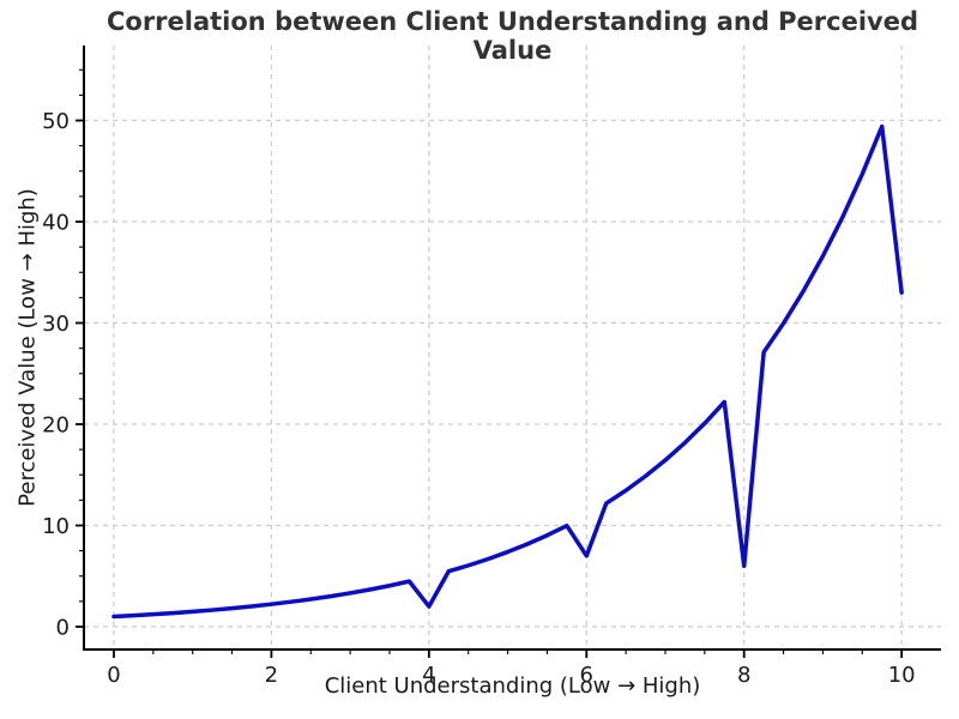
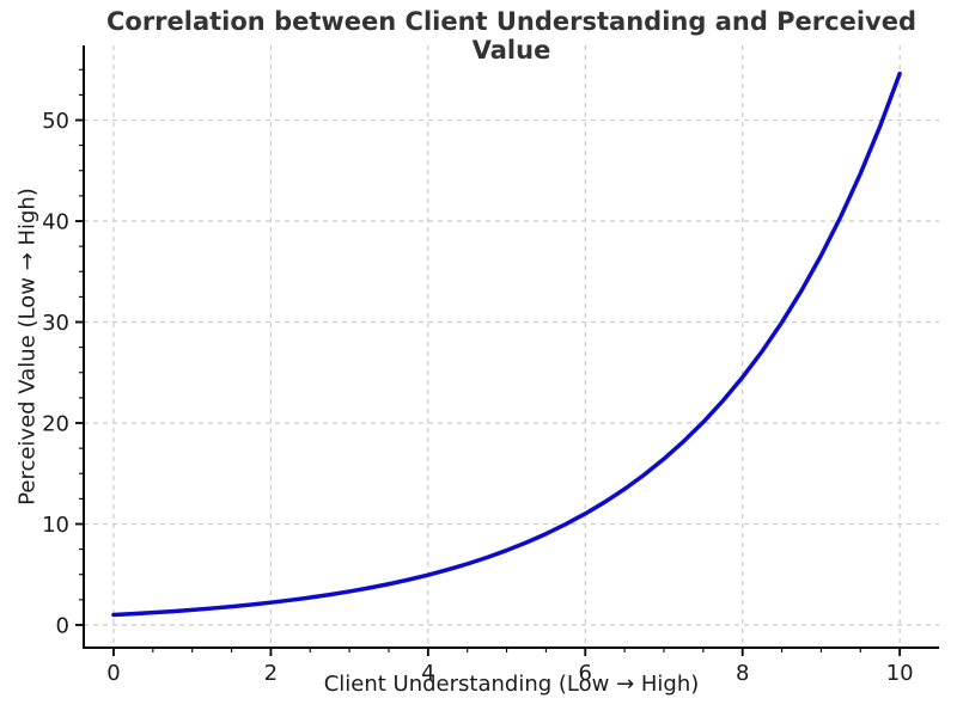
4: 2 -> 5
6: 7 -> 11
8: 6 -> 25
10: 33 -> 55
